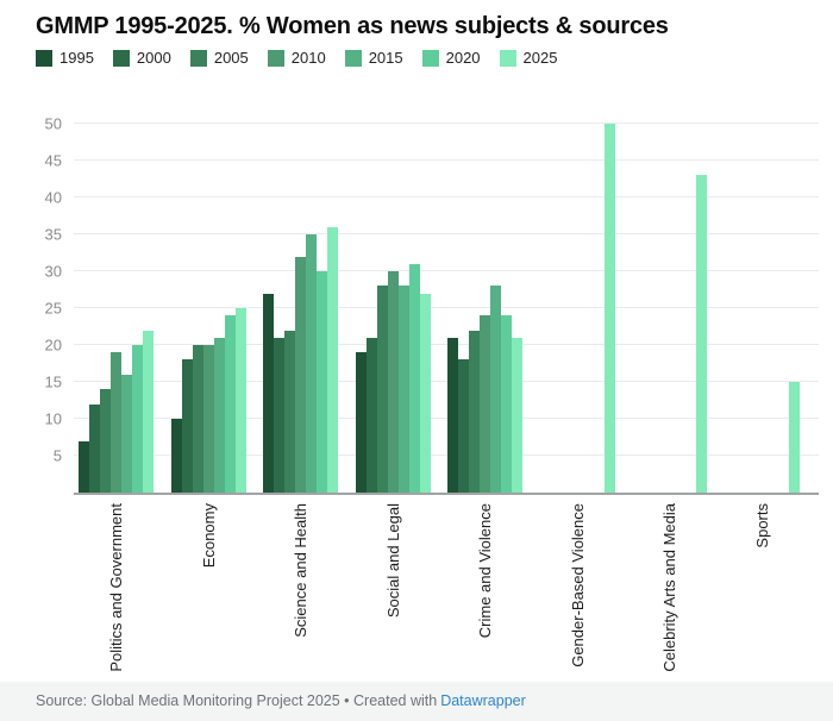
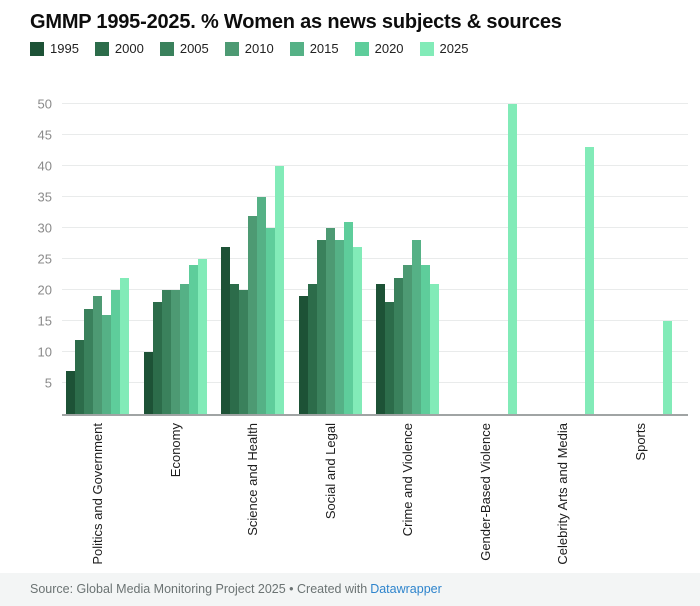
2005/Politics and Government: 14 -> 17
2005/Science and Health: 22 -> 20
2025/Science and Health: 36 -> 40
